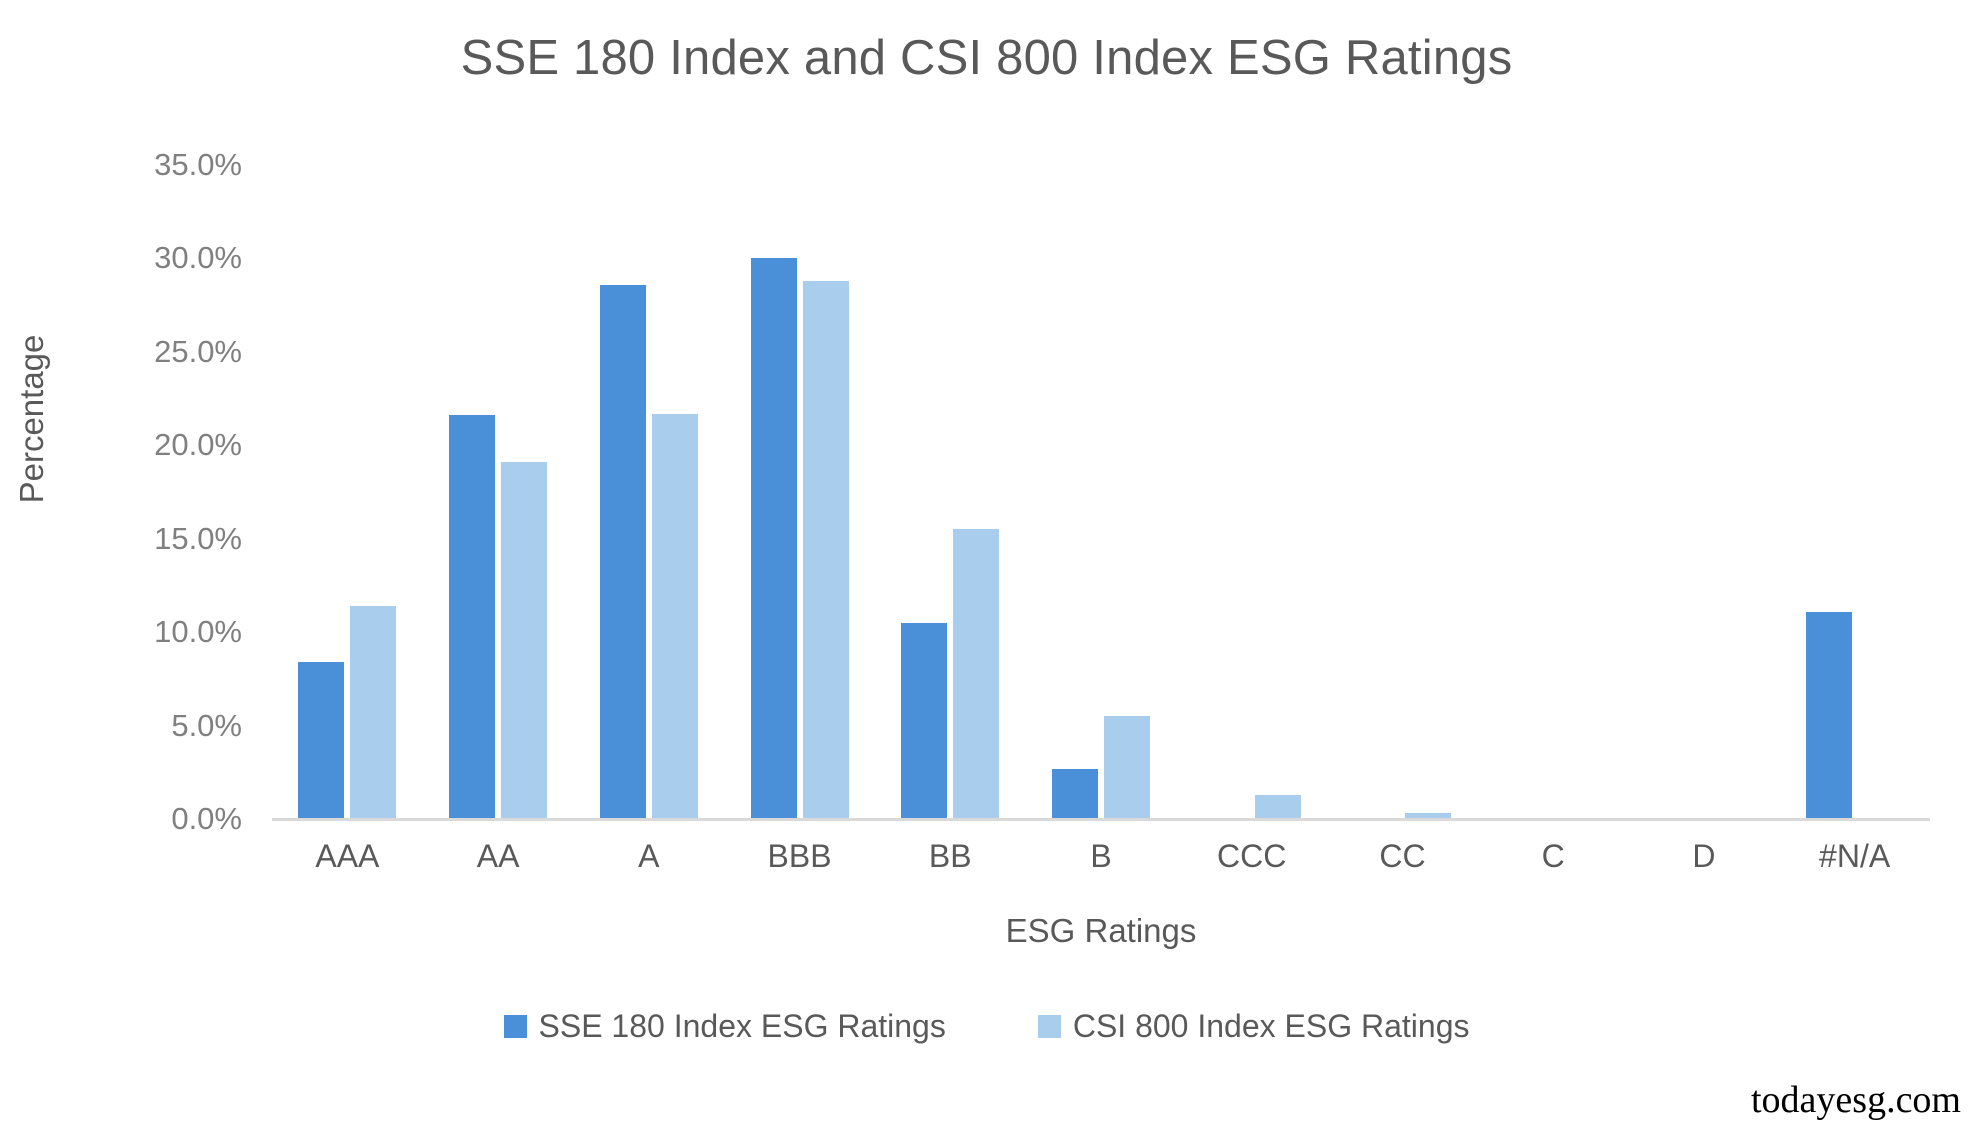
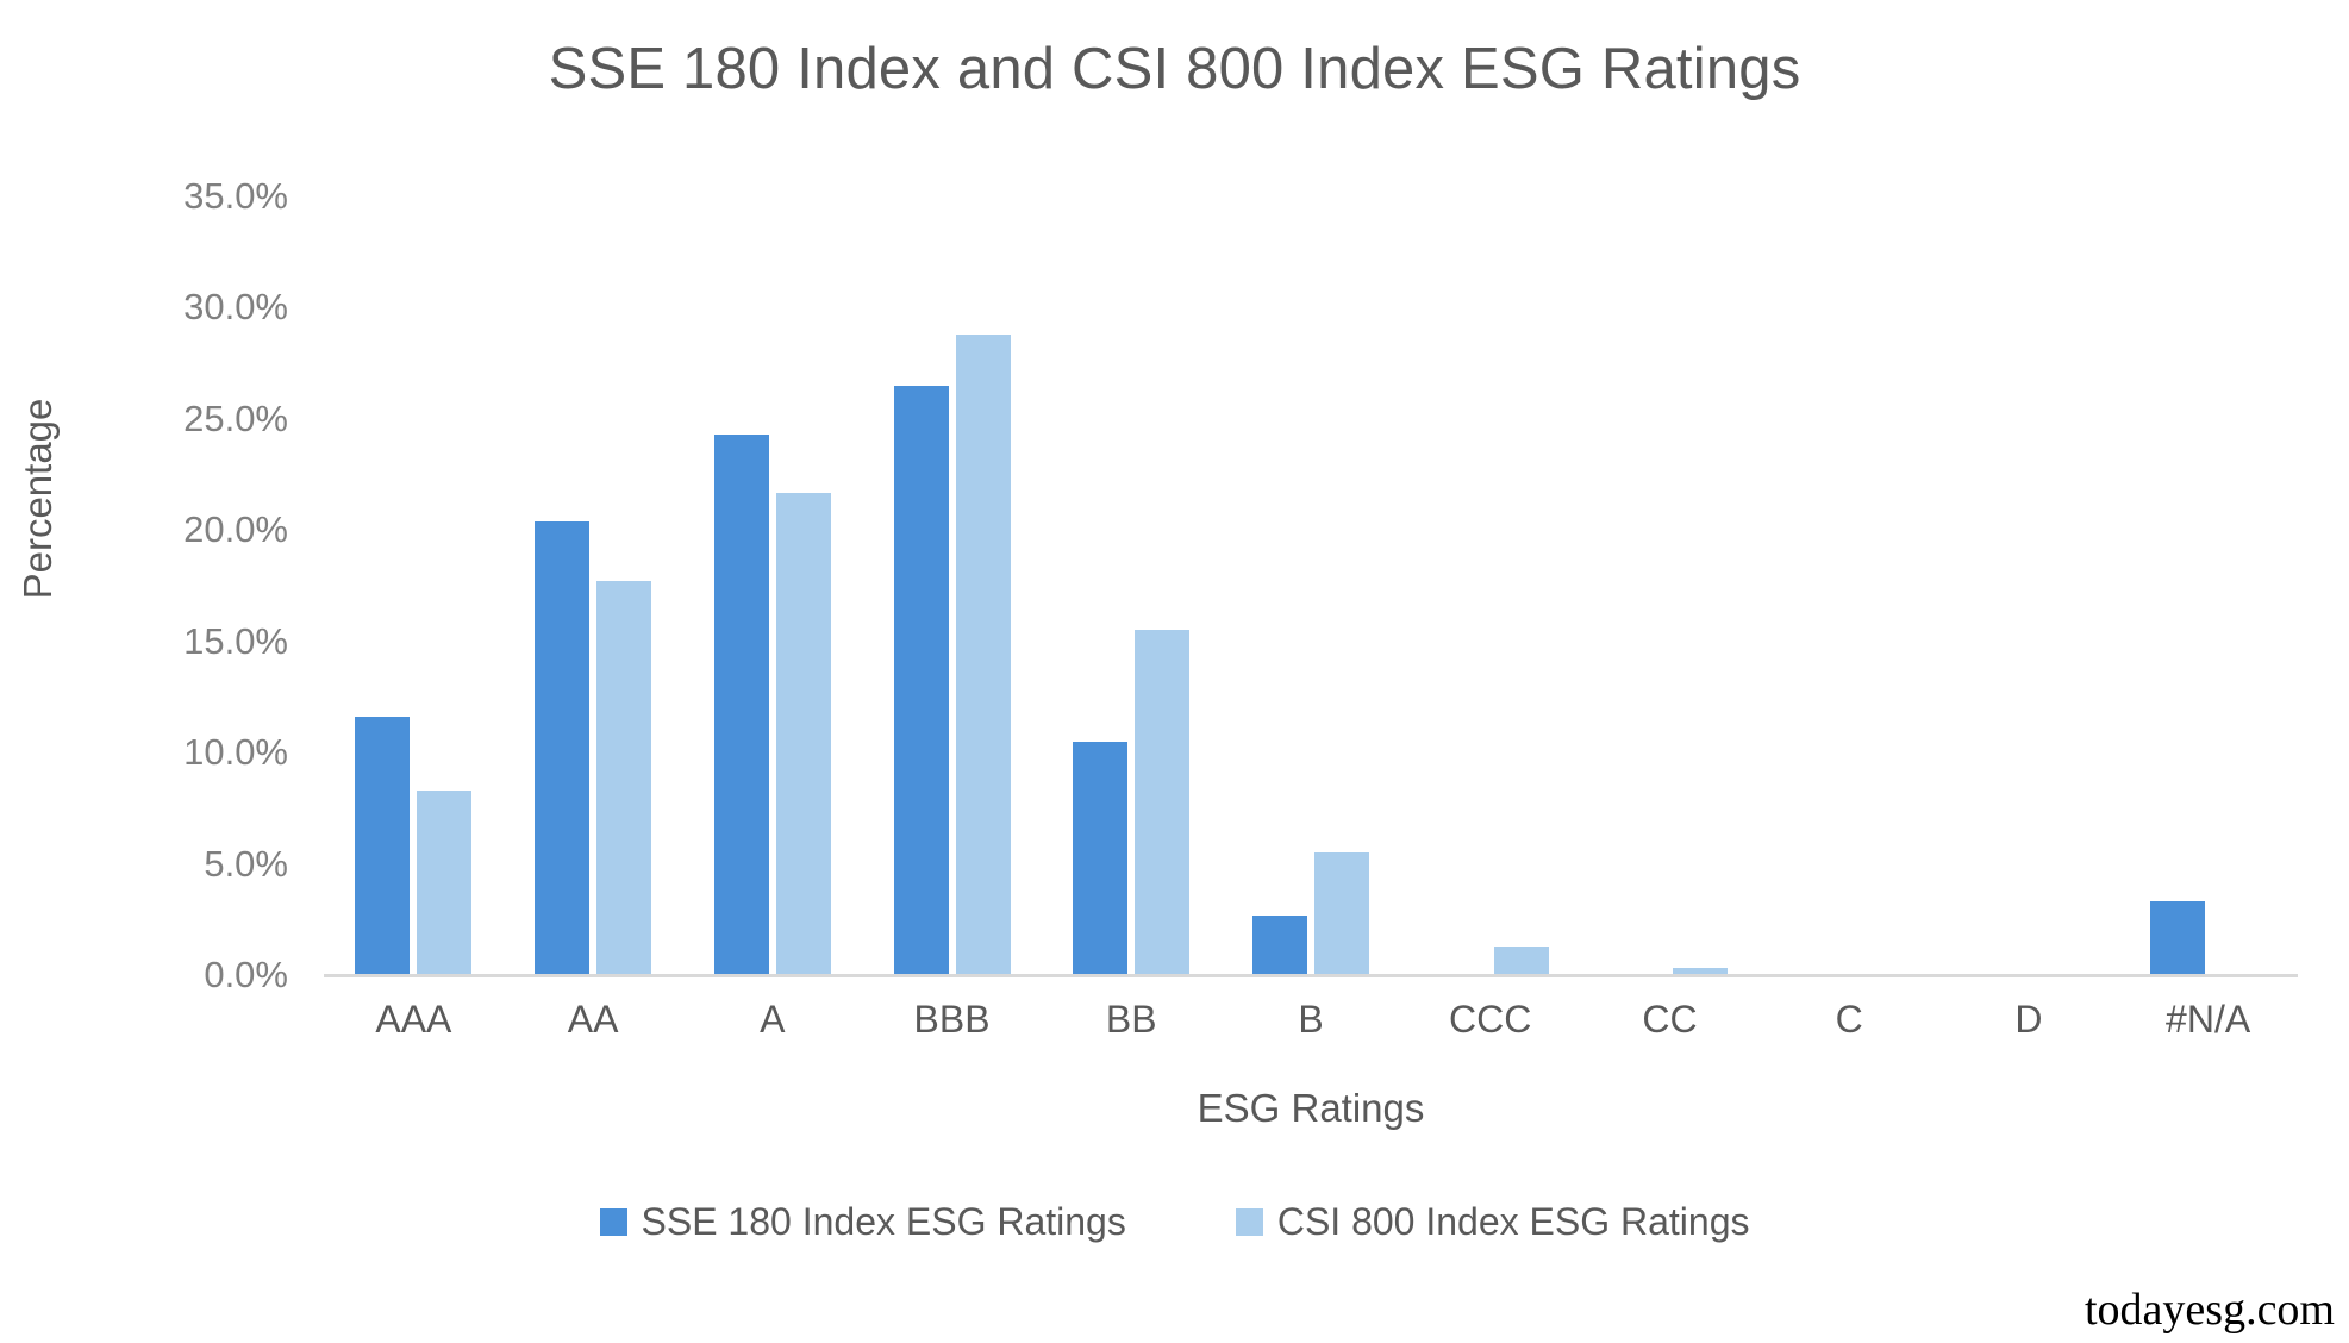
SSE 180 Index ESG Ratings/AAA: 8.4% -> 11.6%
CSI 800 Index ESG Ratings/AAA: 11.4% -> 8.3%
SSE 180 Index ESG Ratings/AA: 21.6% -> 20.4%
CSI 800 Index ESG Ratings/AA: 19.1% -> 17.7%
SSE 180 Index ESG Ratings/A: 28.6% -> 24.3%
SSE 180 Index ESG Ratings/BBB: 30.0% -> 26.5%
SSE 180 Index ESG Ratings/#N/A: 11.1% -> 3.3%
